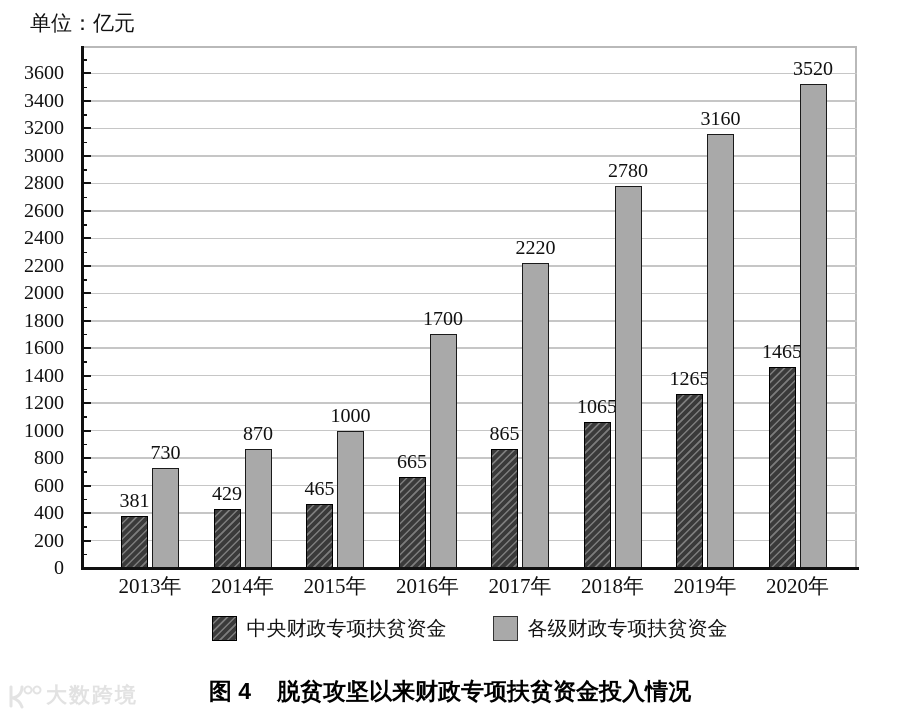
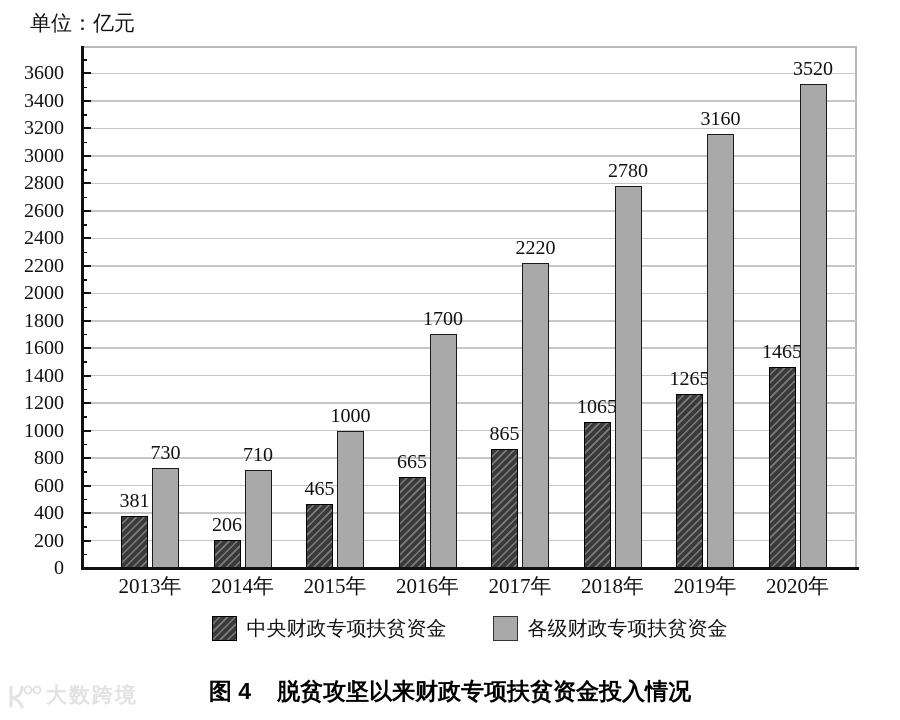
中央财政专项扶贫资金/2014年: 429 -> 206
各级财政专项扶贫资金/2014年: 870 -> 710
